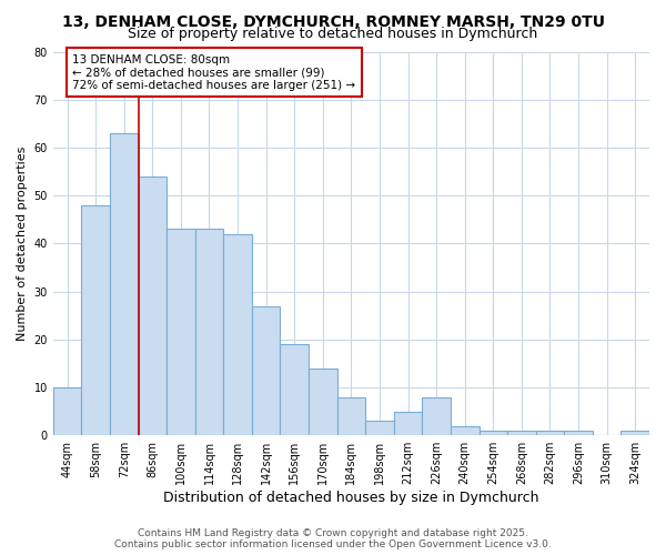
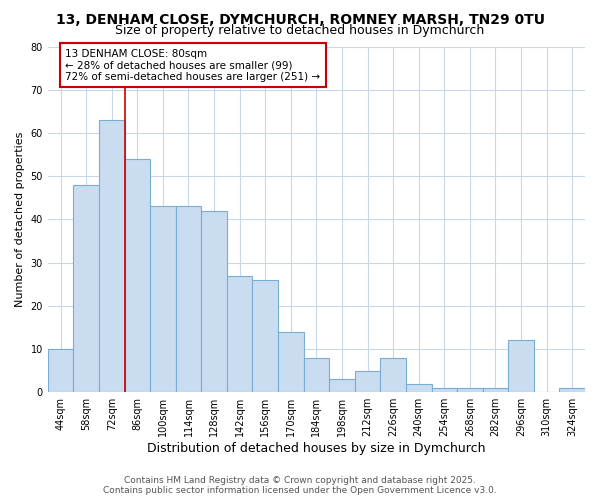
156sqm: 19 -> 26
296sqm: 1 -> 12
